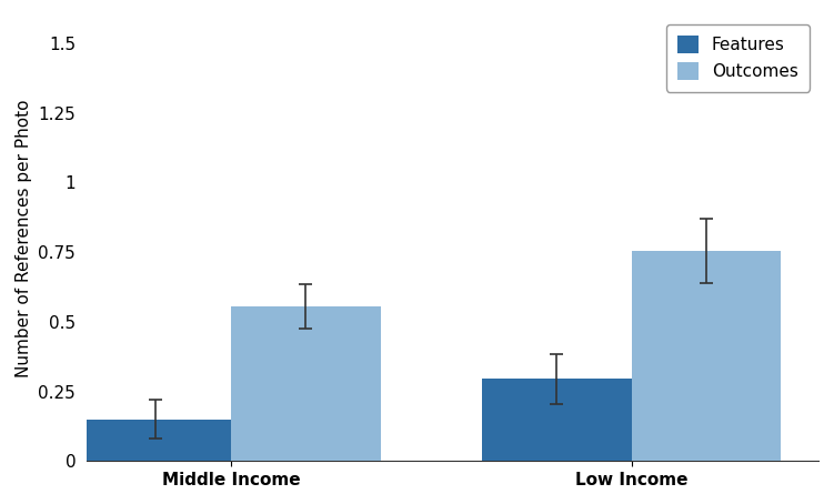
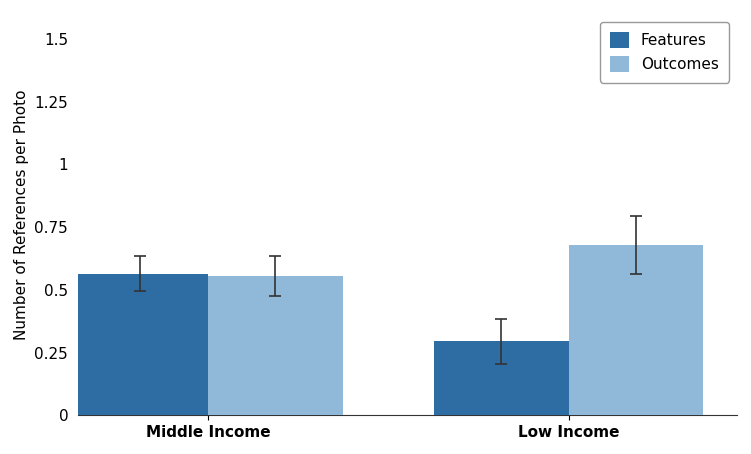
Features/Middle Income: 0.150 -> 0.565
Outcomes/Low Income: 0.755 -> 0.680
